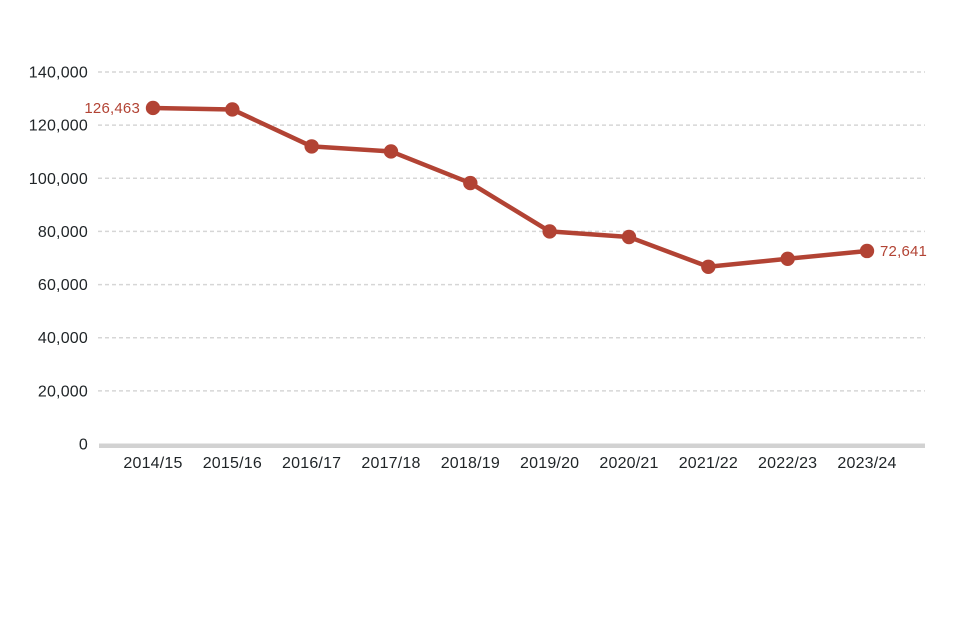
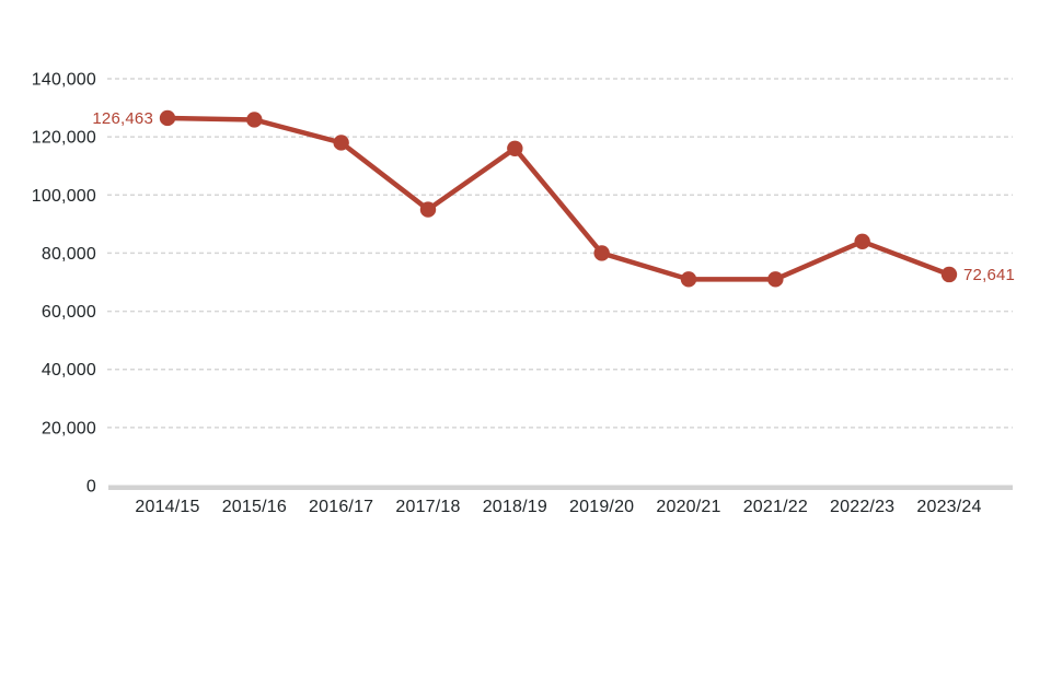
2016/17: 112000 -> 118000
2017/18: 110000 -> 95000
2018/19: 98000 -> 116000
2020/21: 78000 -> 71000
2021/22: 67000 -> 71000
2022/23: 70000 -> 84000
